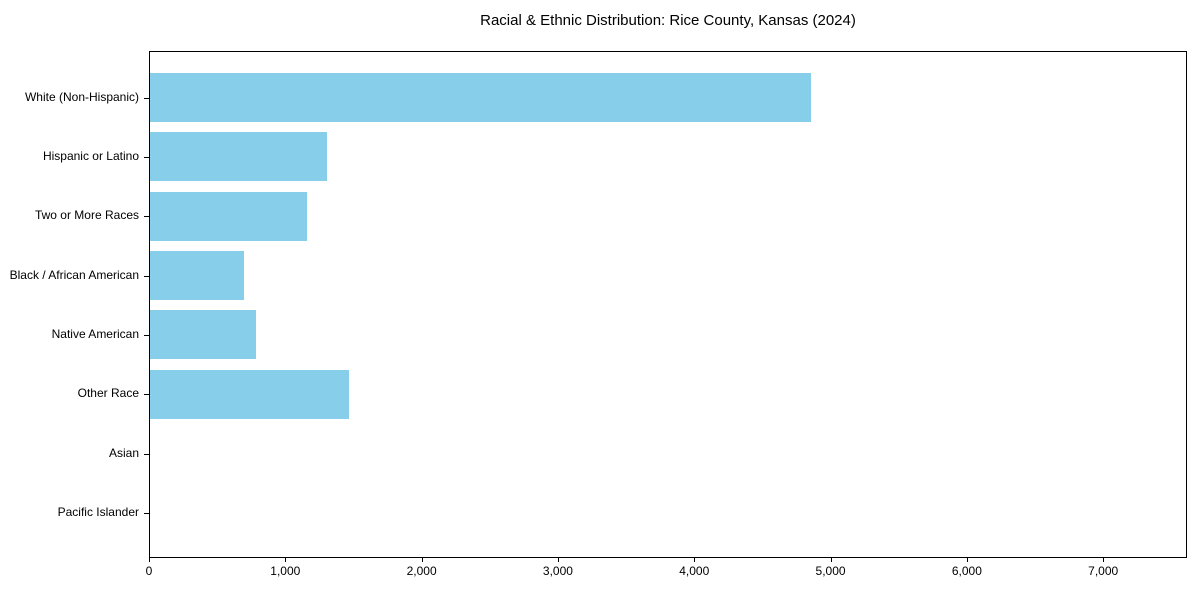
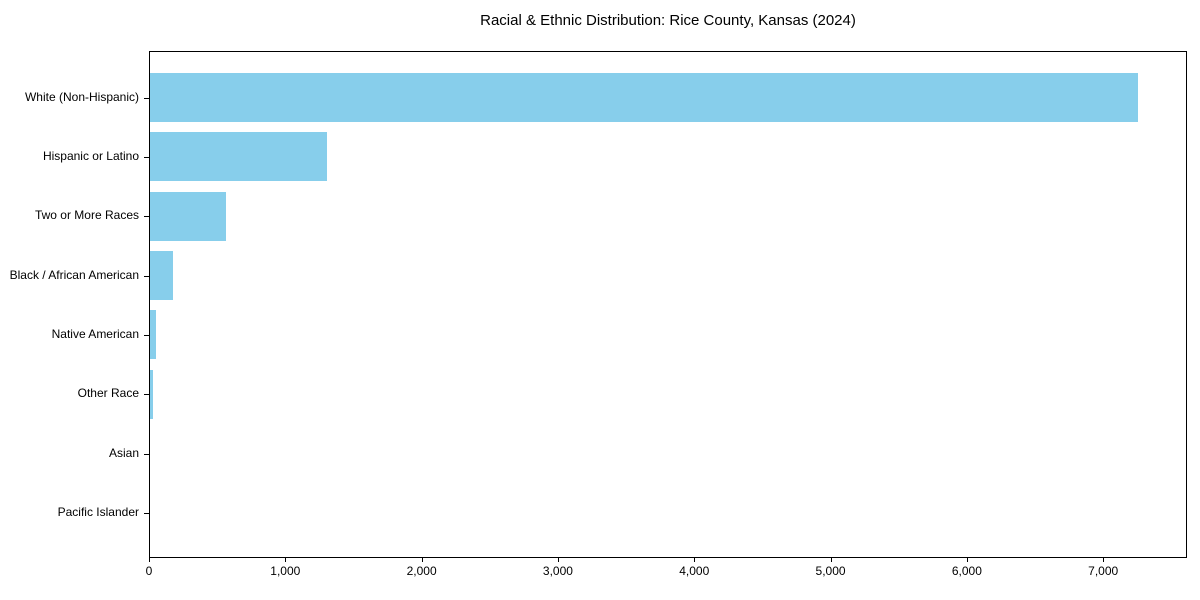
White (Non-Hispanic): 4850 -> 7250
Two or More Races: 1150 -> 560
Black / African American: 690 -> 170
Native American: 780 -> 40
Other Race: 1460 -> 20
